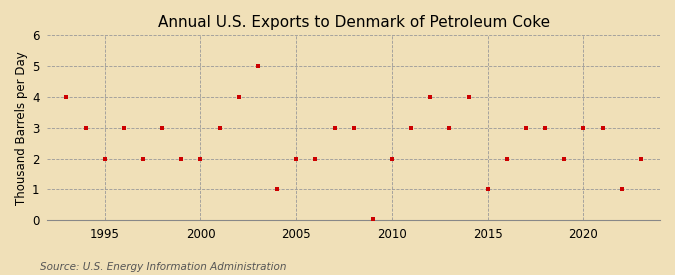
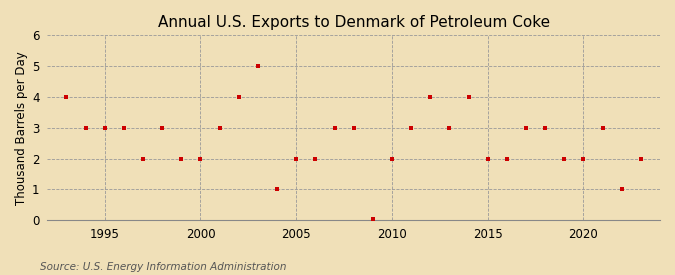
1995: 2.00 -> 3.00
2015: 1.00 -> 2.00
2020: 3.00 -> 2.00
